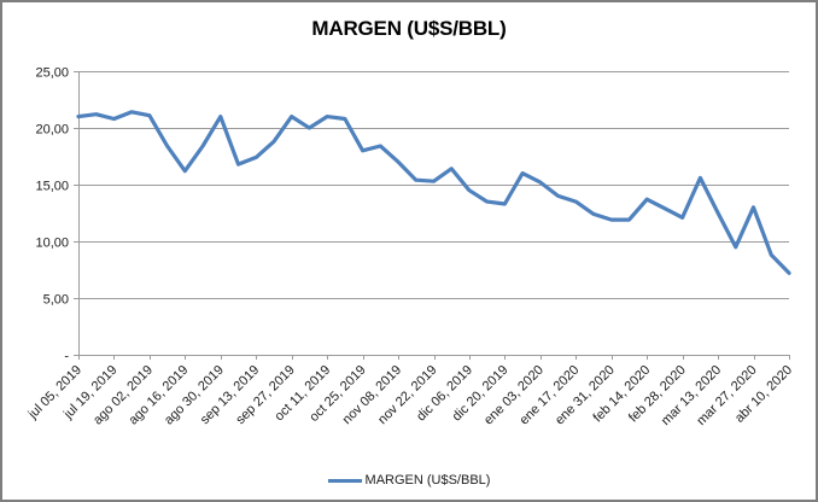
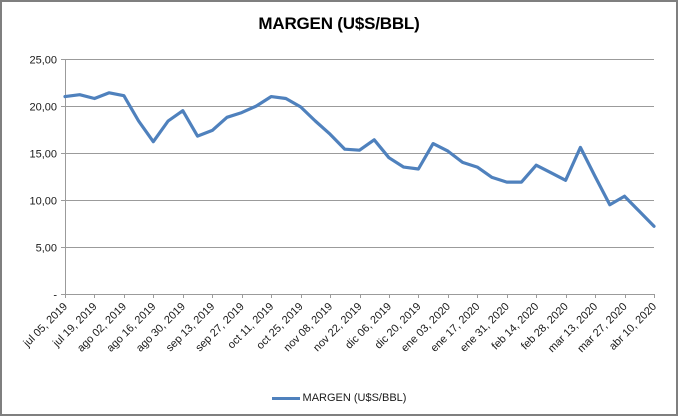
ago 30, 2019: 21 -> 20
sep 27, 2019: 21 -> 19
oct 25, 2019: 18 -> 20
mar 27, 2020: 13 -> 10
